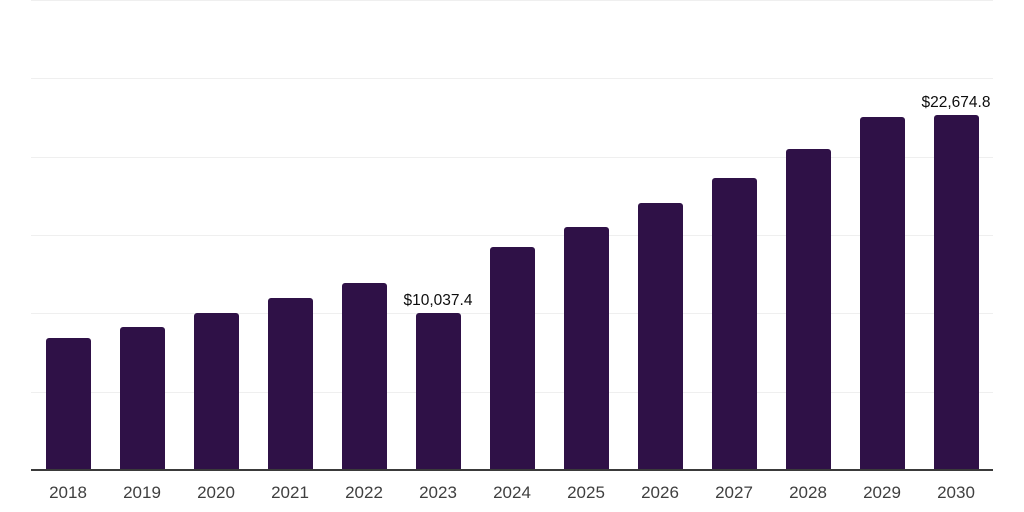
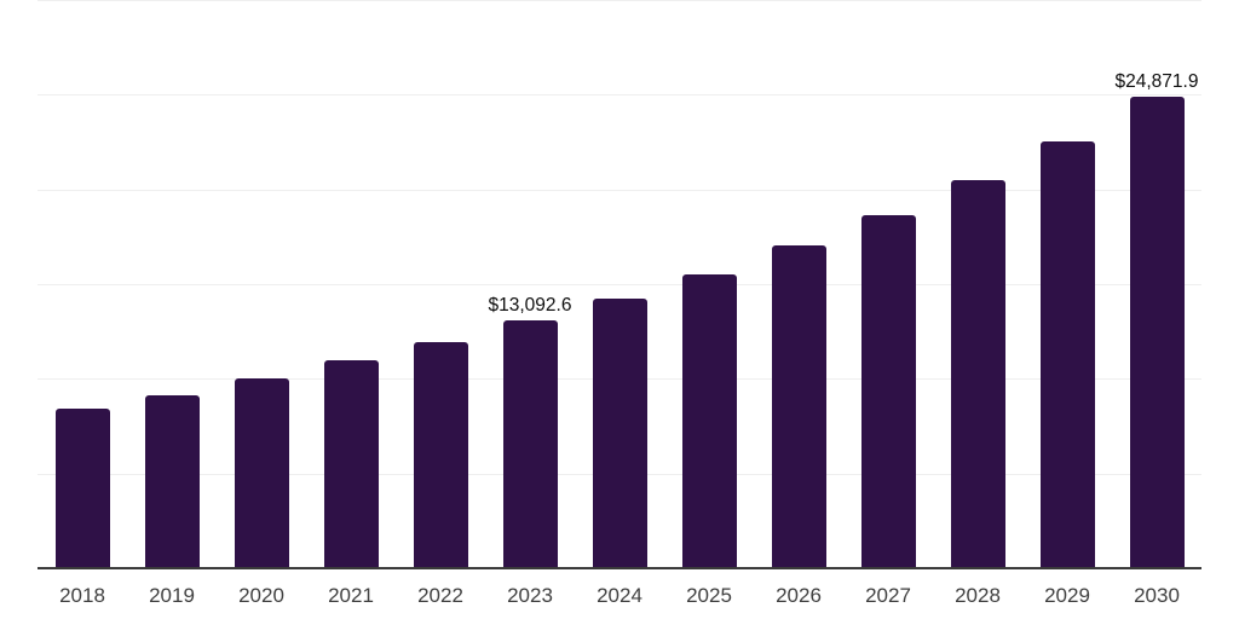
2023: $10,037.4 -> $13,092.6
2030: $22,674.8 -> $24,871.9
